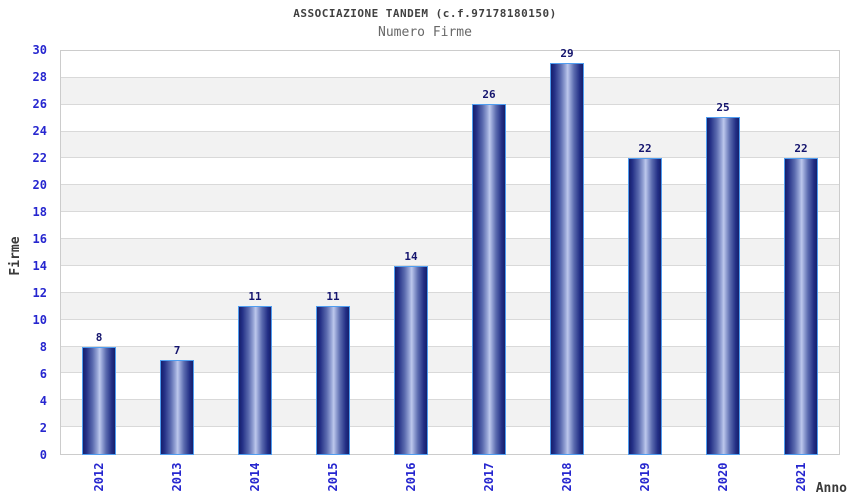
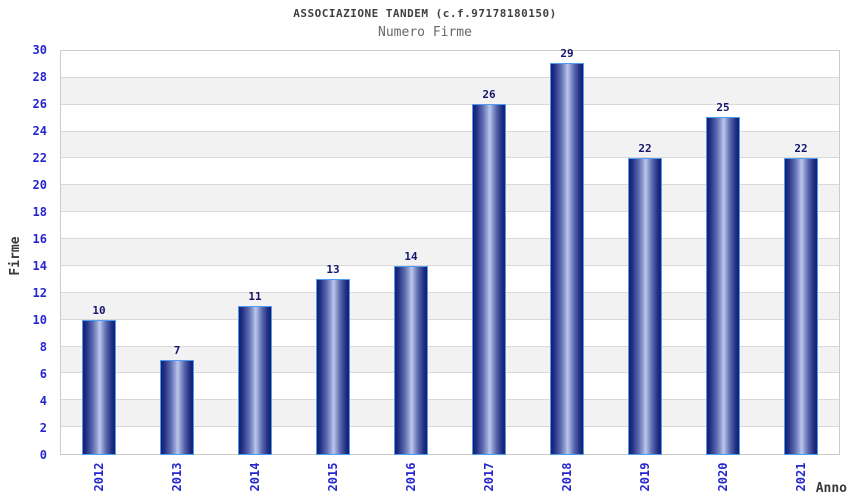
2012: 8 -> 10
2015: 11 -> 13
